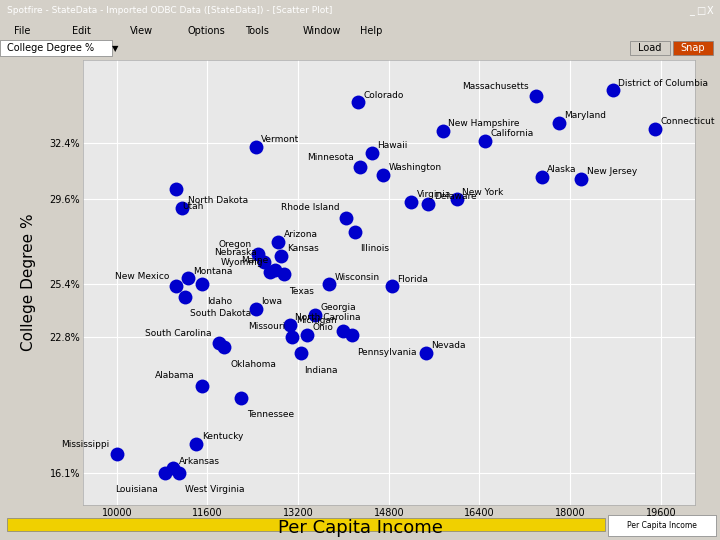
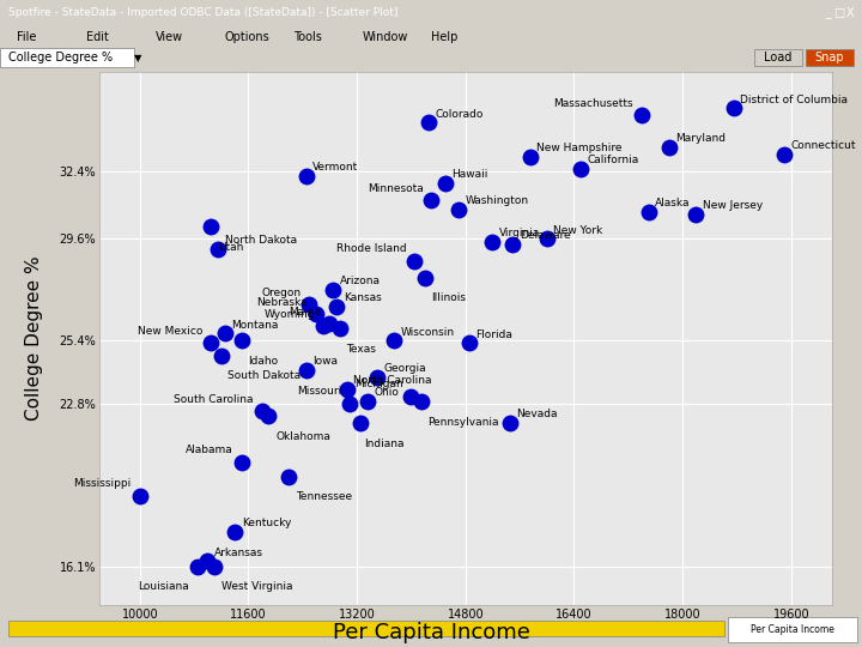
10000: 17.0% -> 19.0%
